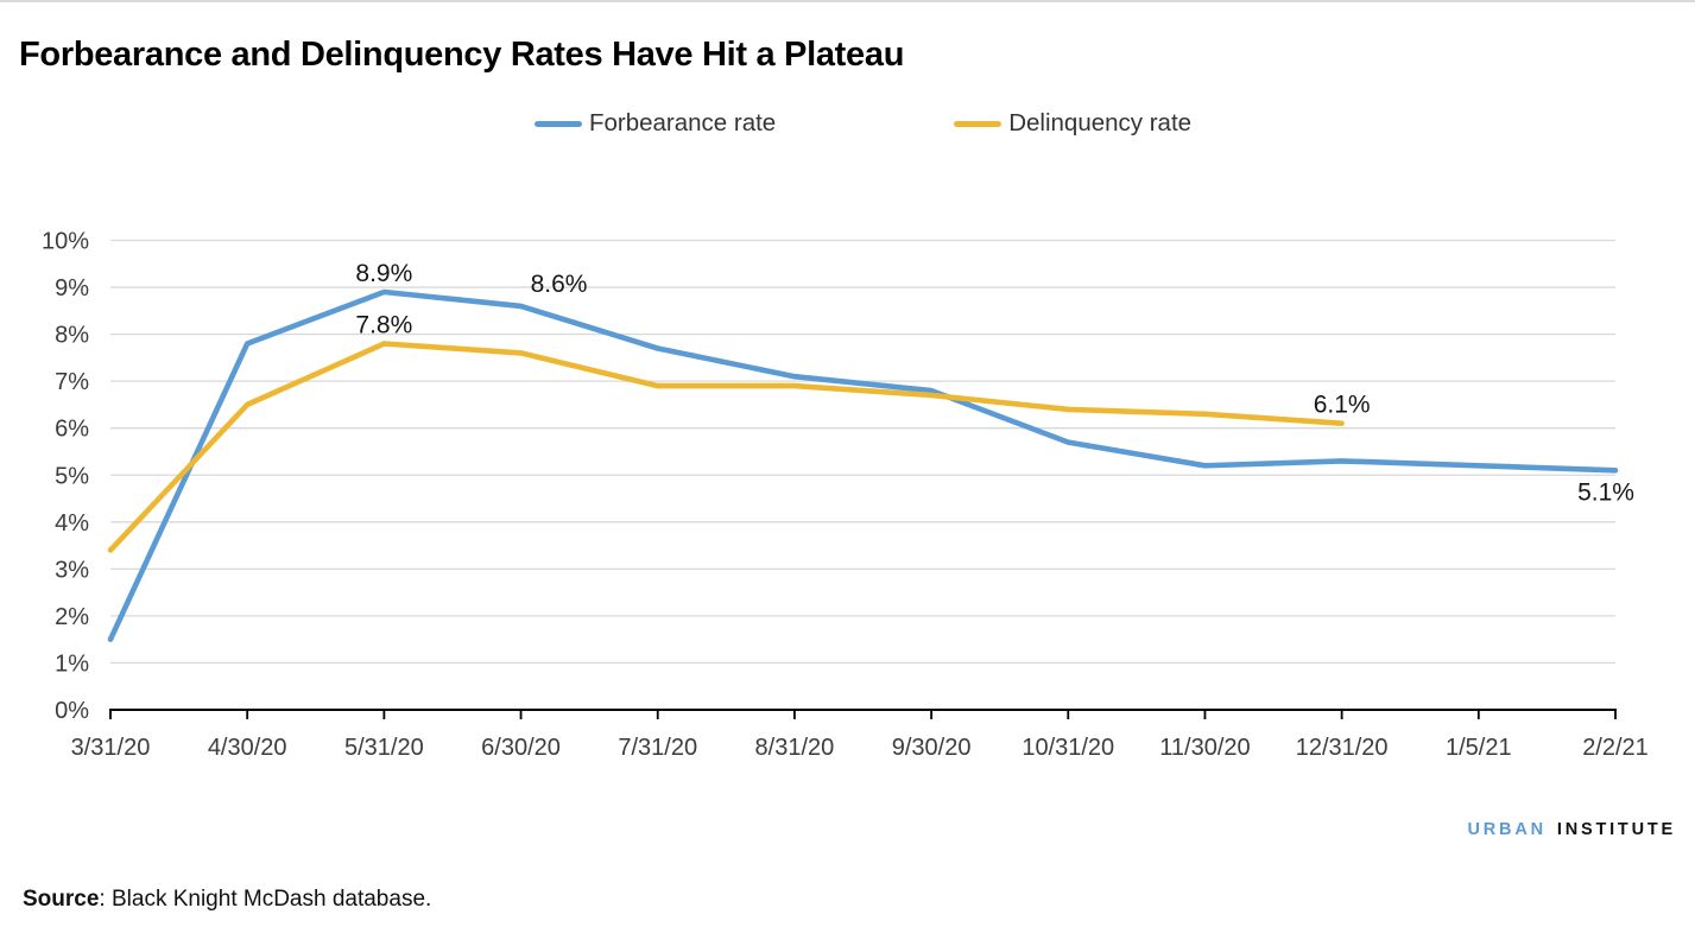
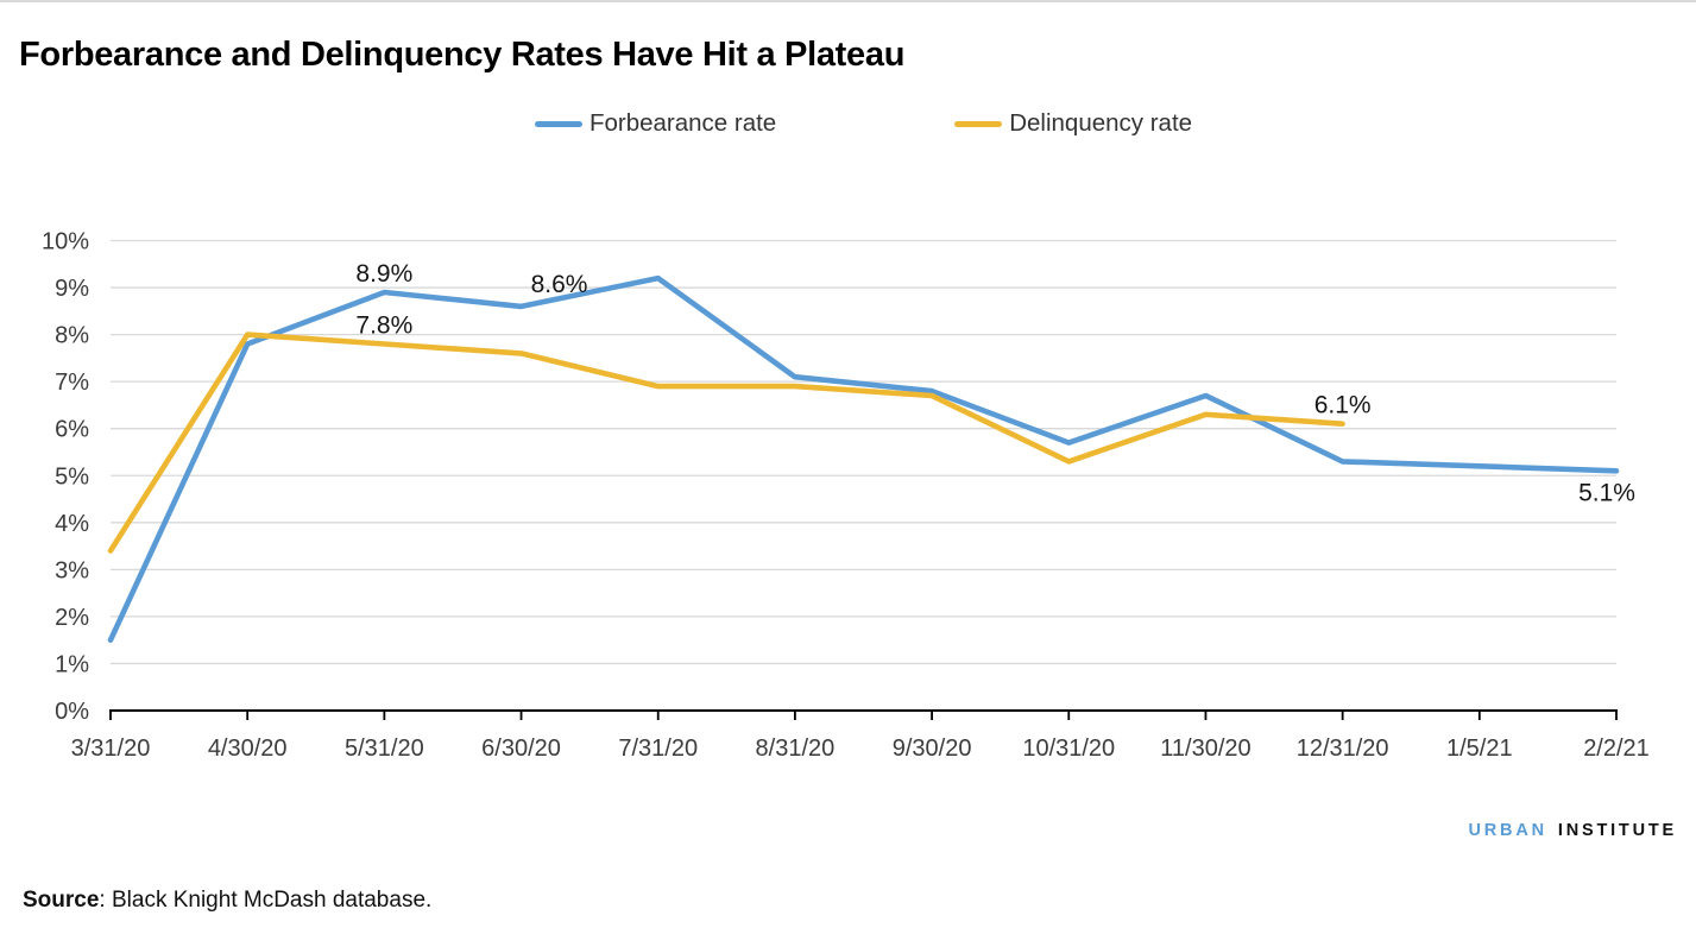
Delinquency rate/4/30/20: 6.5% -> 8.0%
Forbearance rate/7/31/20: 7.7% -> 9.2%
Delinquency rate/10/31/20: 6.4% -> 5.3%
Forbearance rate/11/30/20: 5.2% -> 6.7%
